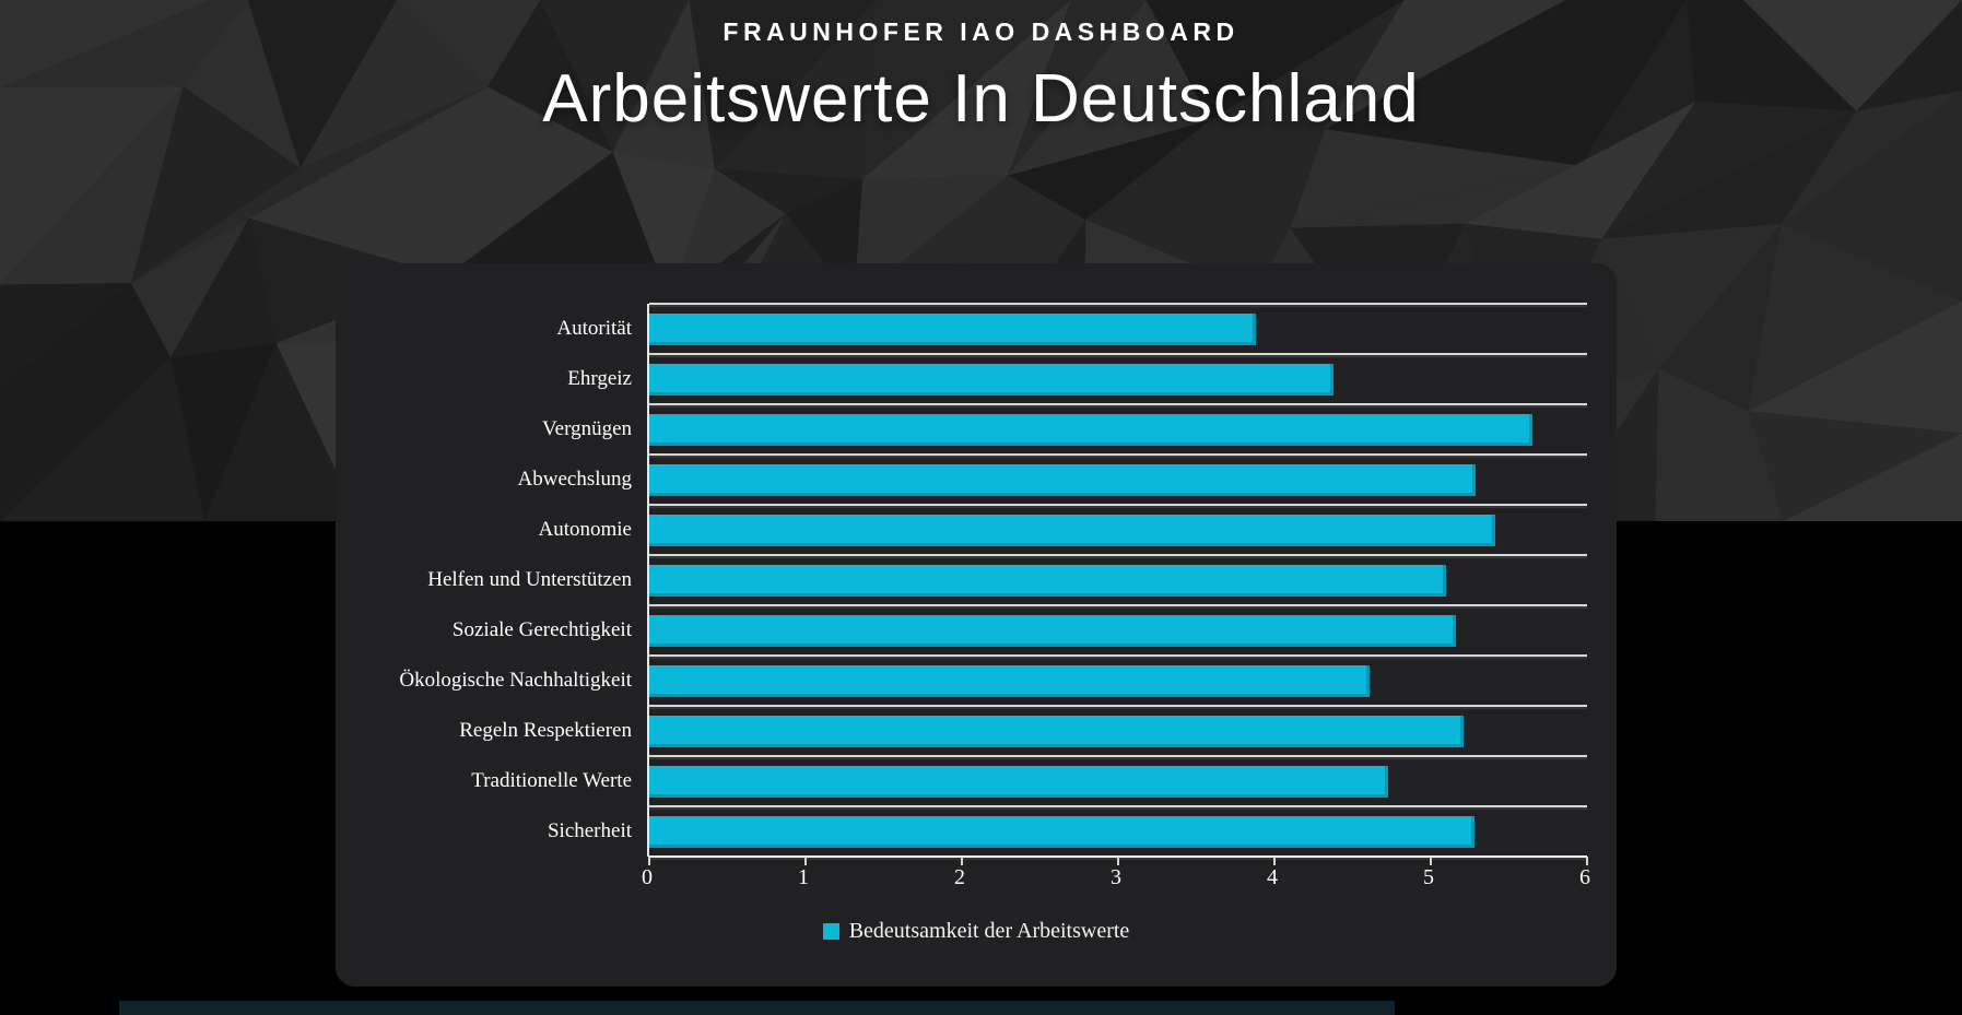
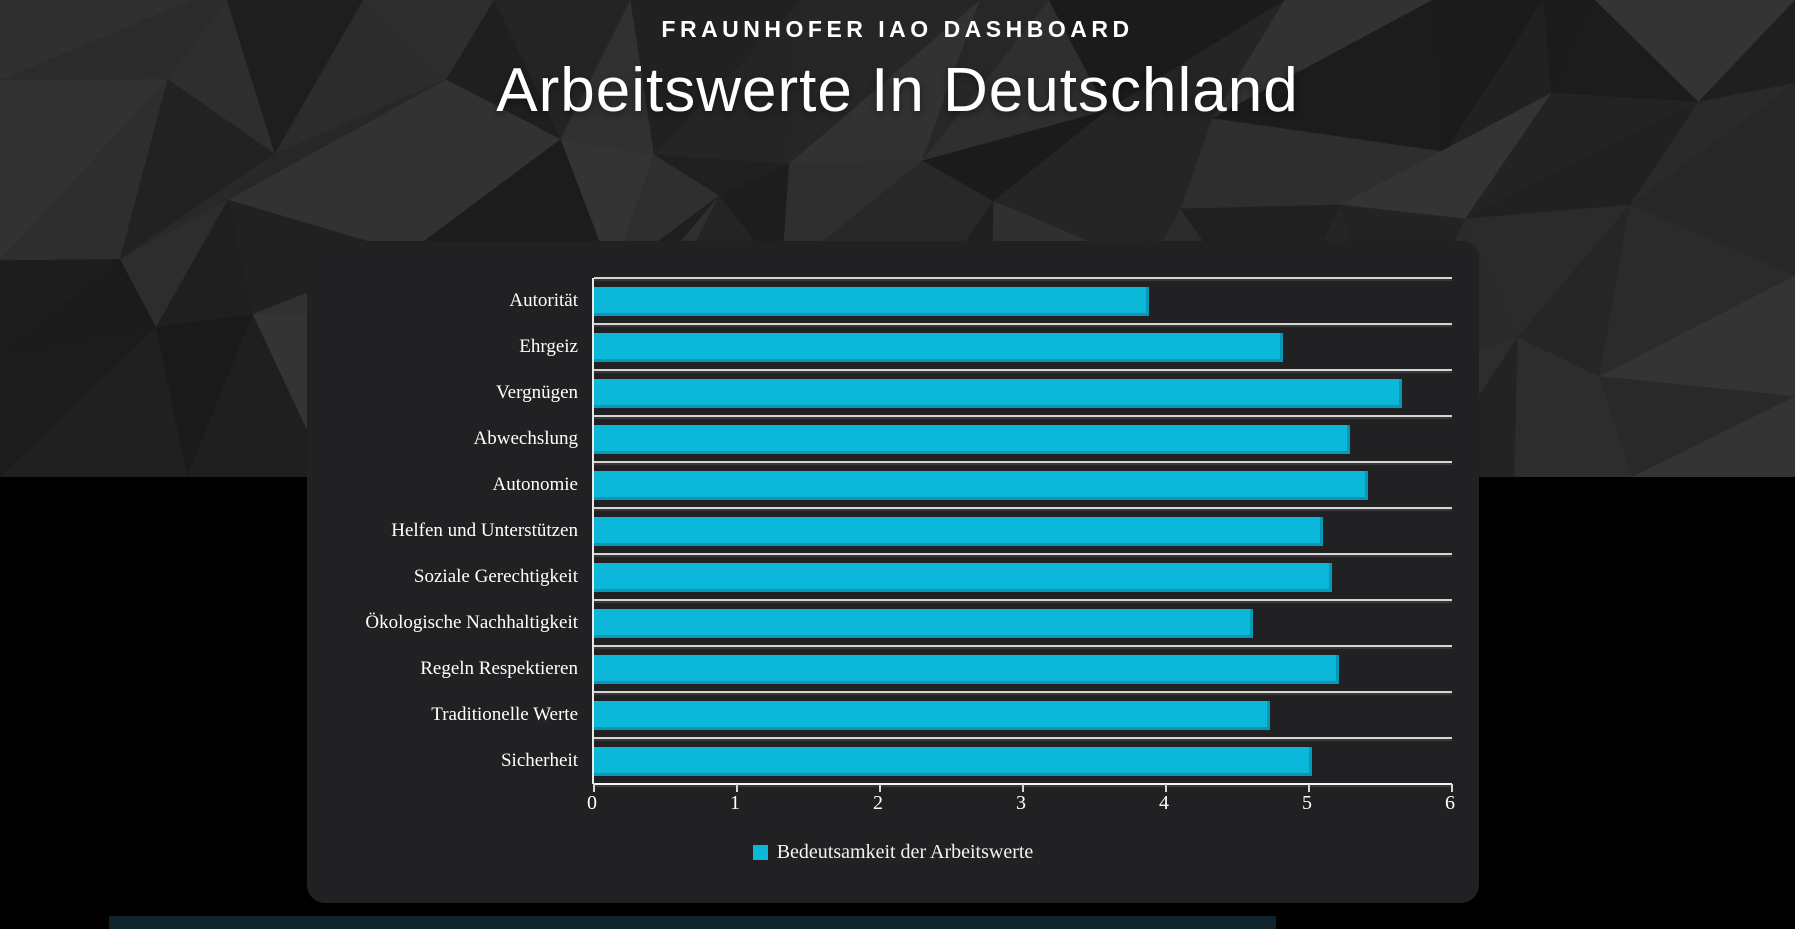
Ehrgeiz: 4.38 -> 4.82
Sicherheit: 5.28 -> 5.02
